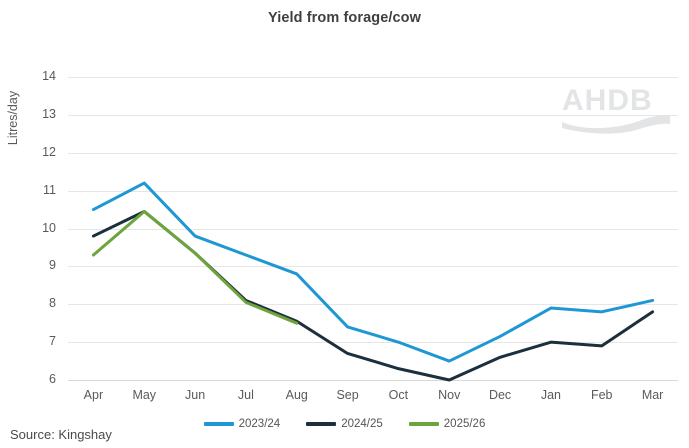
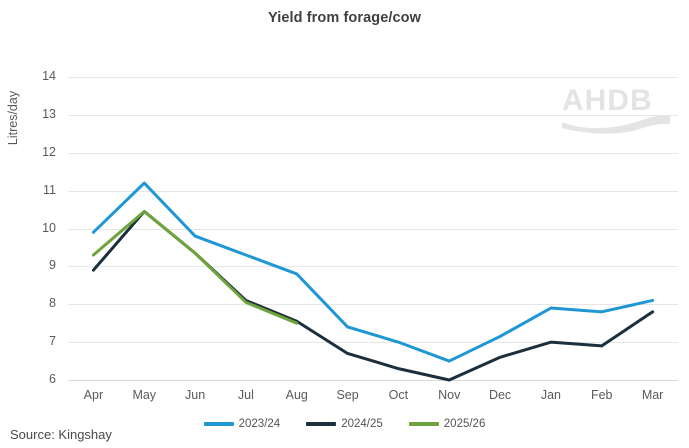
2023/24/Apr: 10.5 -> 9.9
2024/25/Apr: 9.8 -> 8.9
